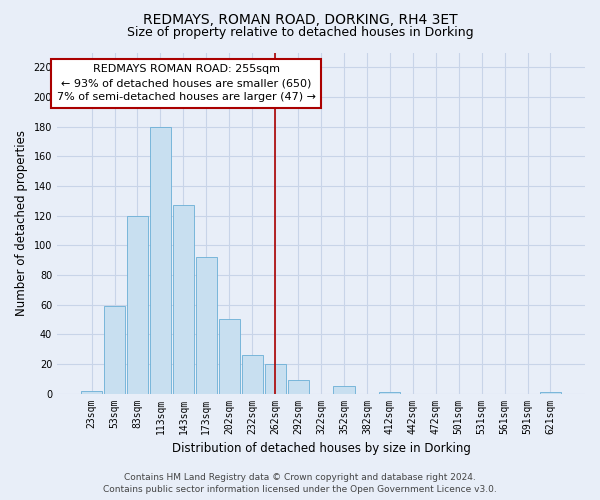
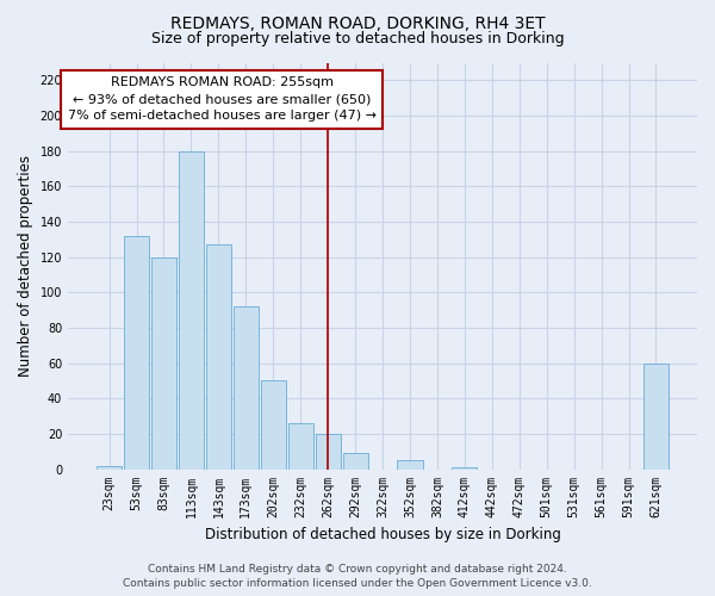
53sqm: 59 -> 132
621sqm: 1 -> 60
